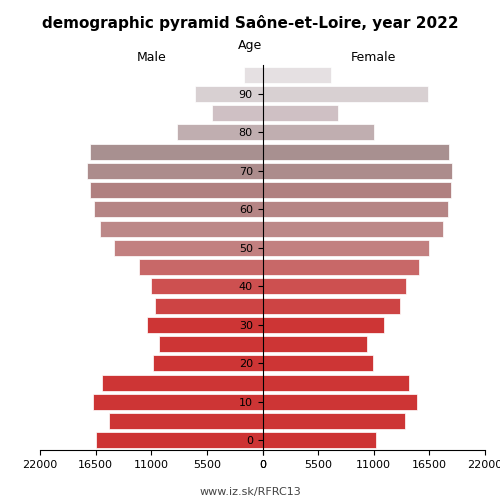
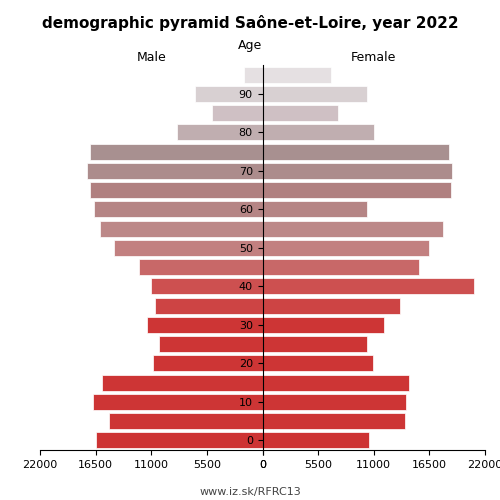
Female/90: 16400 -> 10300
Female/60: 18300 -> 10300
Female/40: 14200 -> 20900
Female/10: 15300 -> 14200
Female/0: 11200 -> 10500
